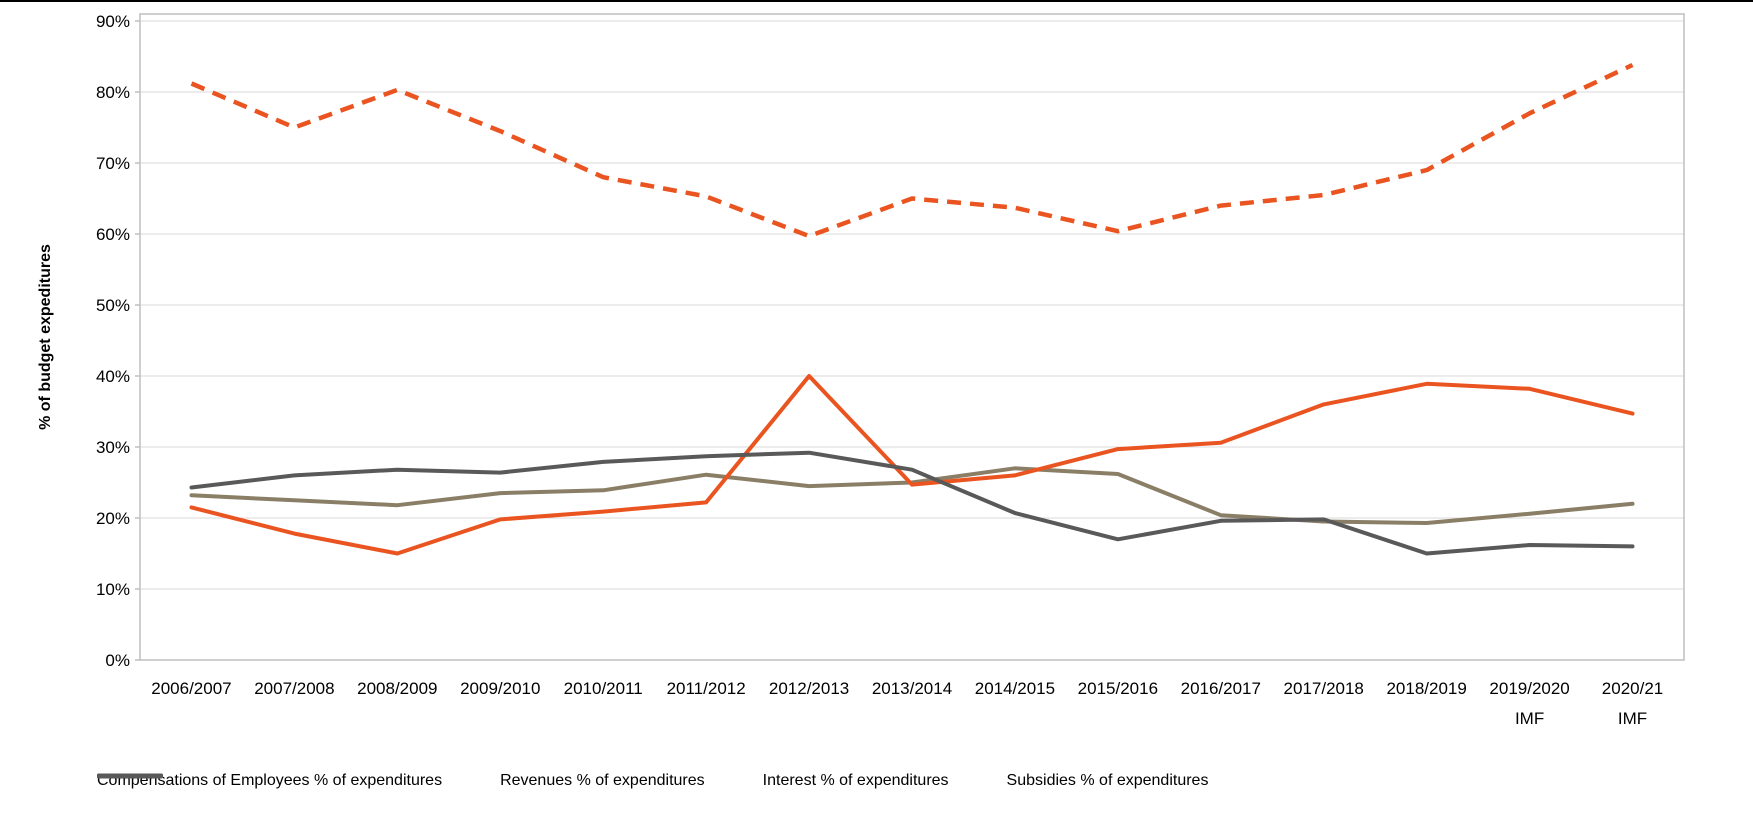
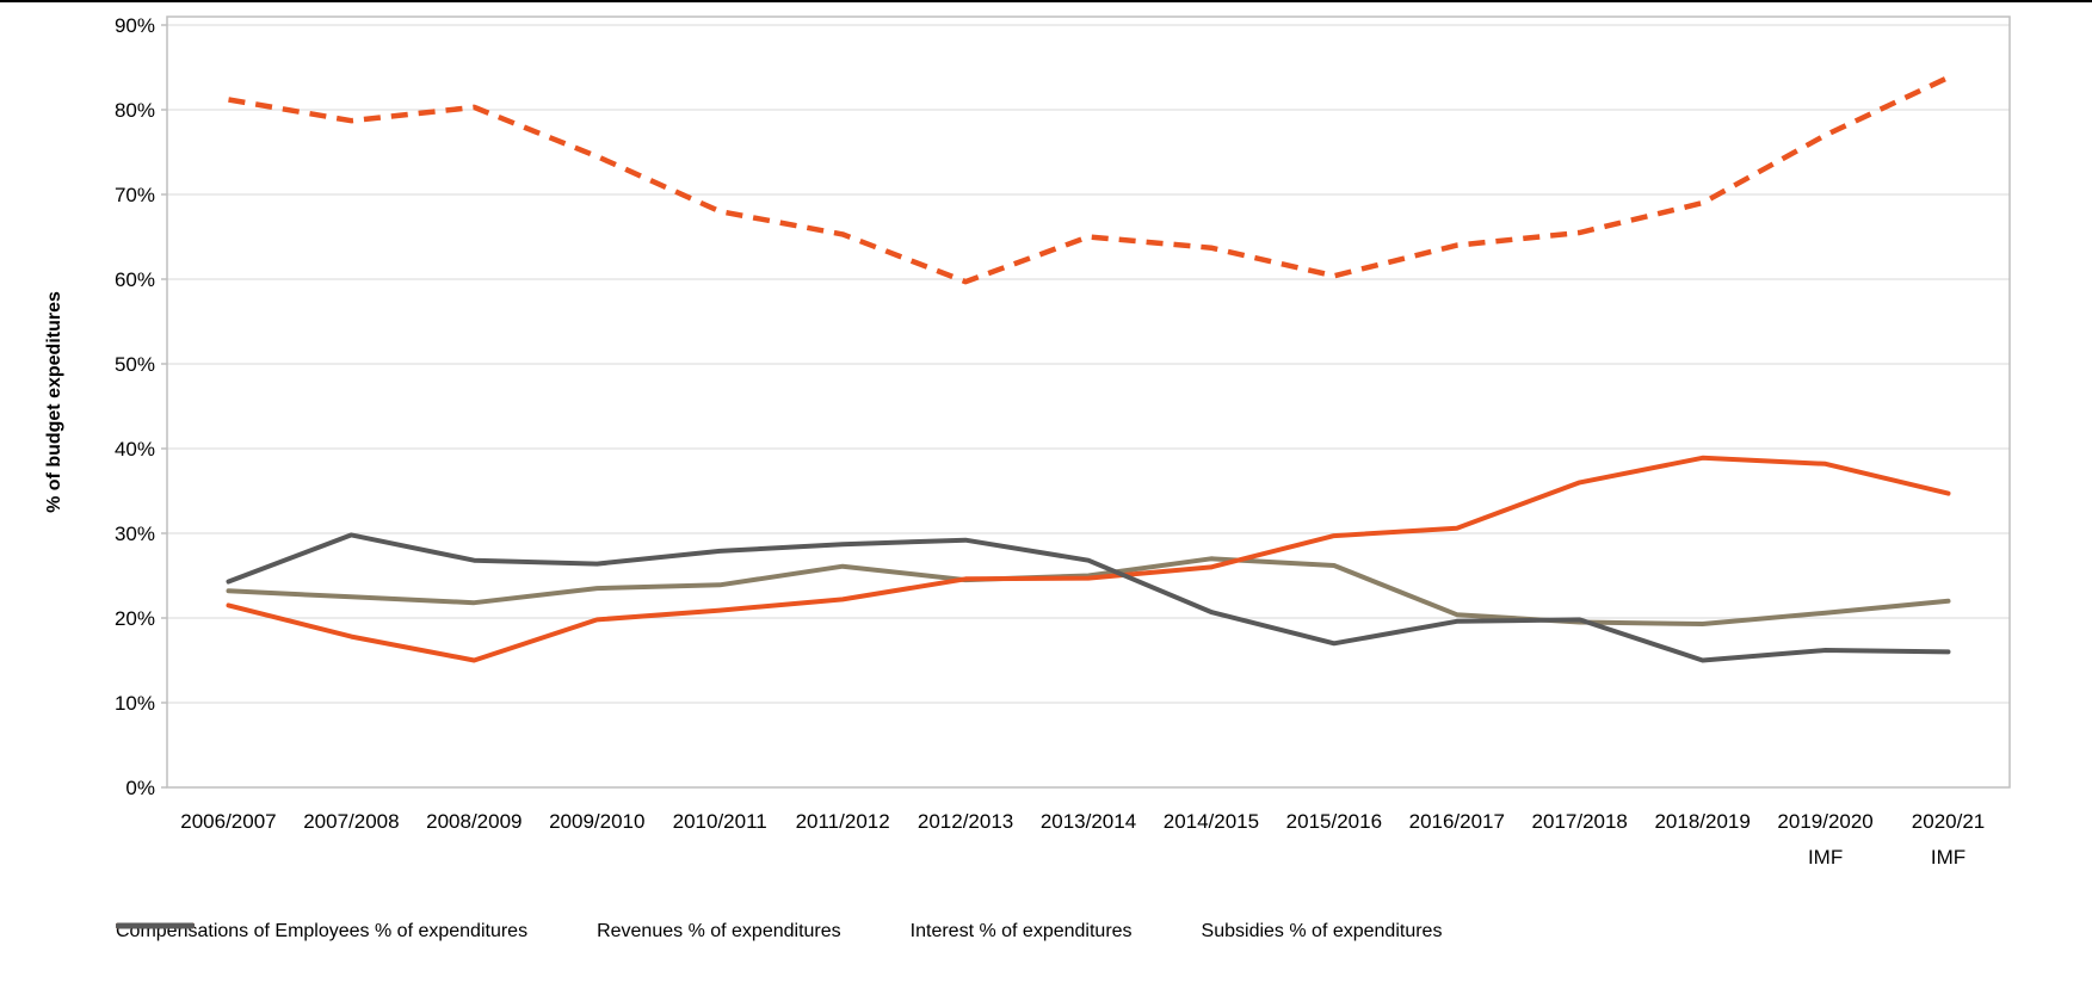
Revenues % of expenditures/2007/2008: 75% -> 79%
Subsidies % of expenditures/2007/2008: 26% -> 30%
Interest % of expenditures/2012/2013: 40% -> 25%
